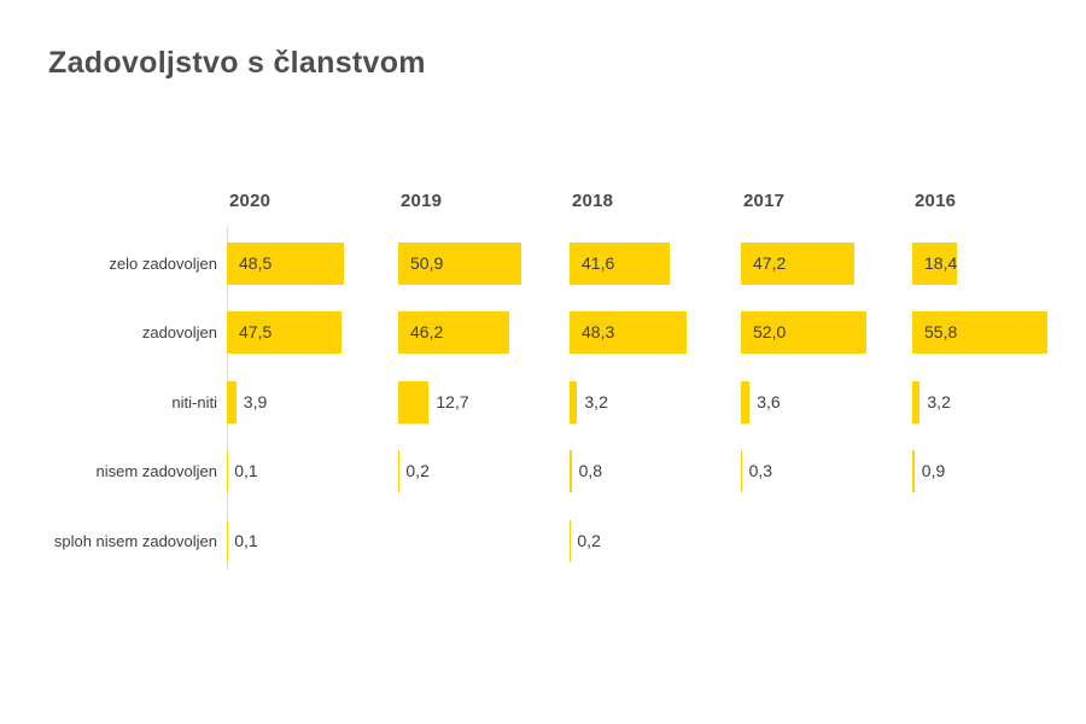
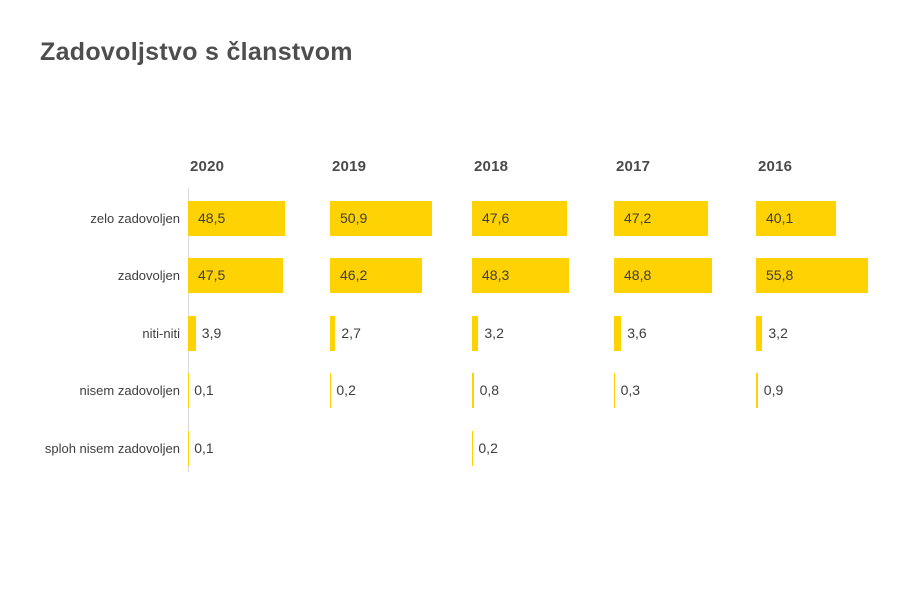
2018/zelo zadovoljen: 41,6 -> 47,6
2016/zelo zadovoljen: 18,4 -> 40,1
2017/zadovoljen: 52,0 -> 48,8
2019/niti-niti: 12,7 -> 2,7
